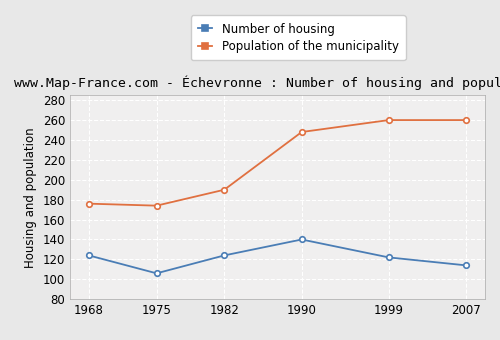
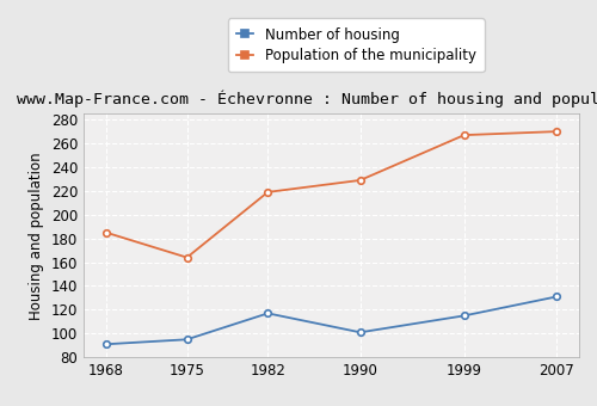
Number of housing/1968: 124 -> 91
Population of the municipality/1968: 176 -> 185
Number of housing/1975: 106 -> 95
Population of the municipality/1975: 174 -> 164
Number of housing/1982: 124 -> 117
Population of the municipality/1982: 190 -> 219
Number of housing/1990: 140 -> 101
Population of the municipality/1990: 248 -> 229
Number of housing/1999: 122 -> 115
Population of the municipality/1999: 260 -> 267
Number of housing/2007: 114 -> 131
Population of the municipality/2007: 260 -> 270
